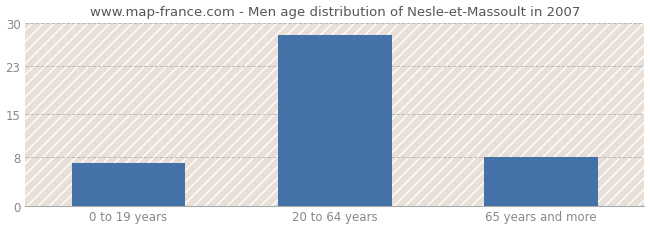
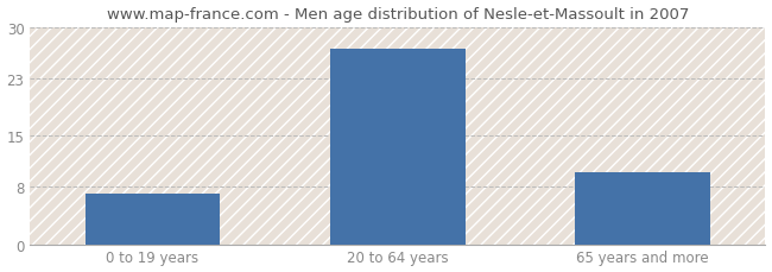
20 to 64 years: 28 -> 27
65 years and more: 8 -> 10
